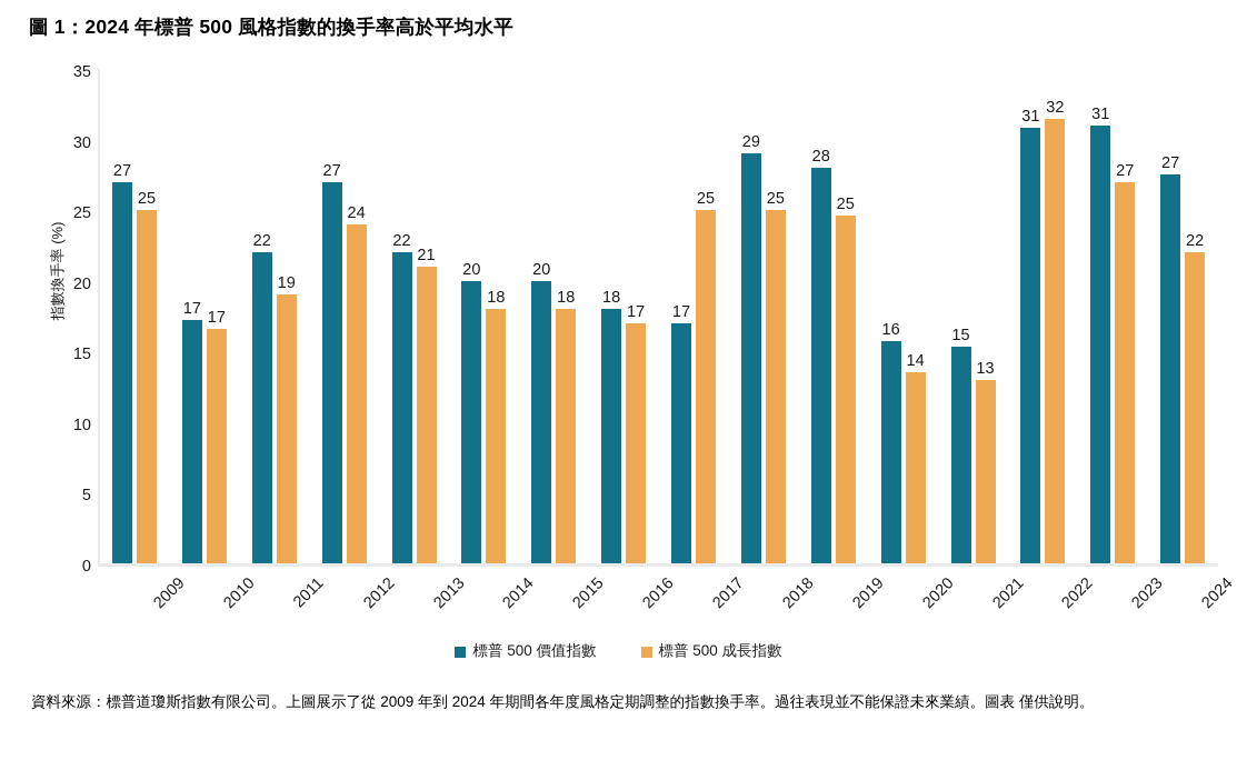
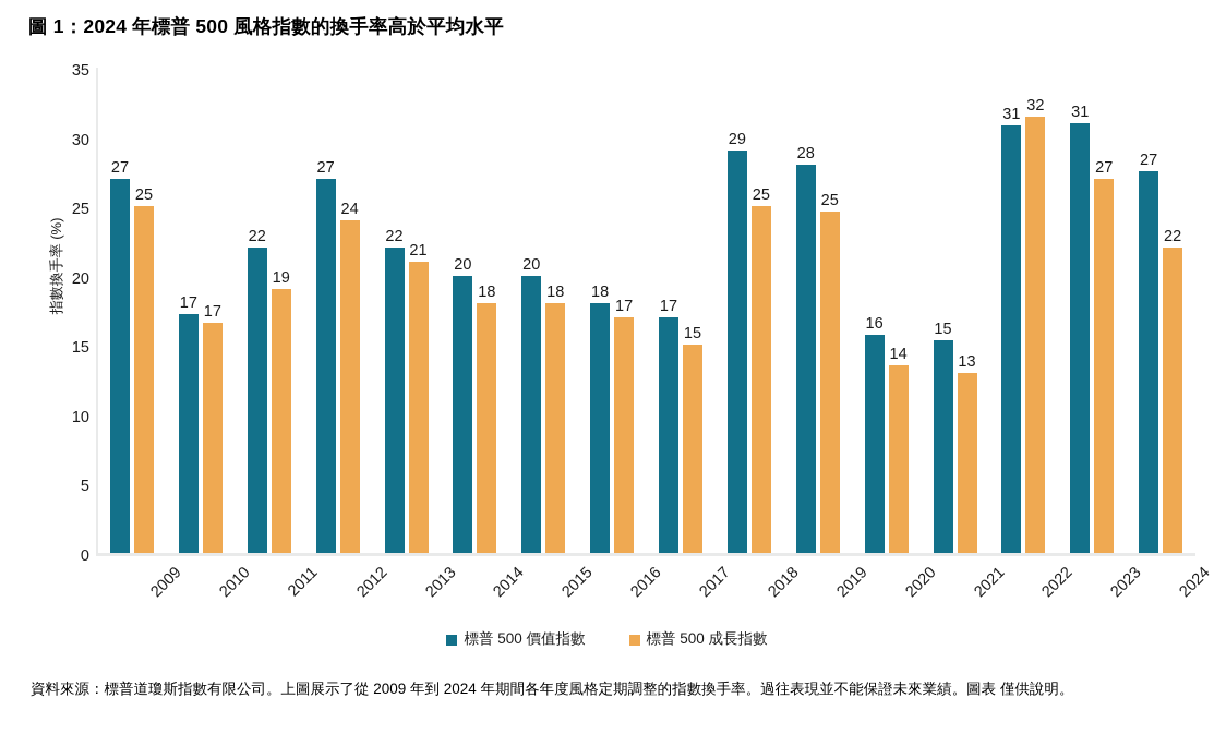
標普 500 成長指數/2017: 25 -> 15
